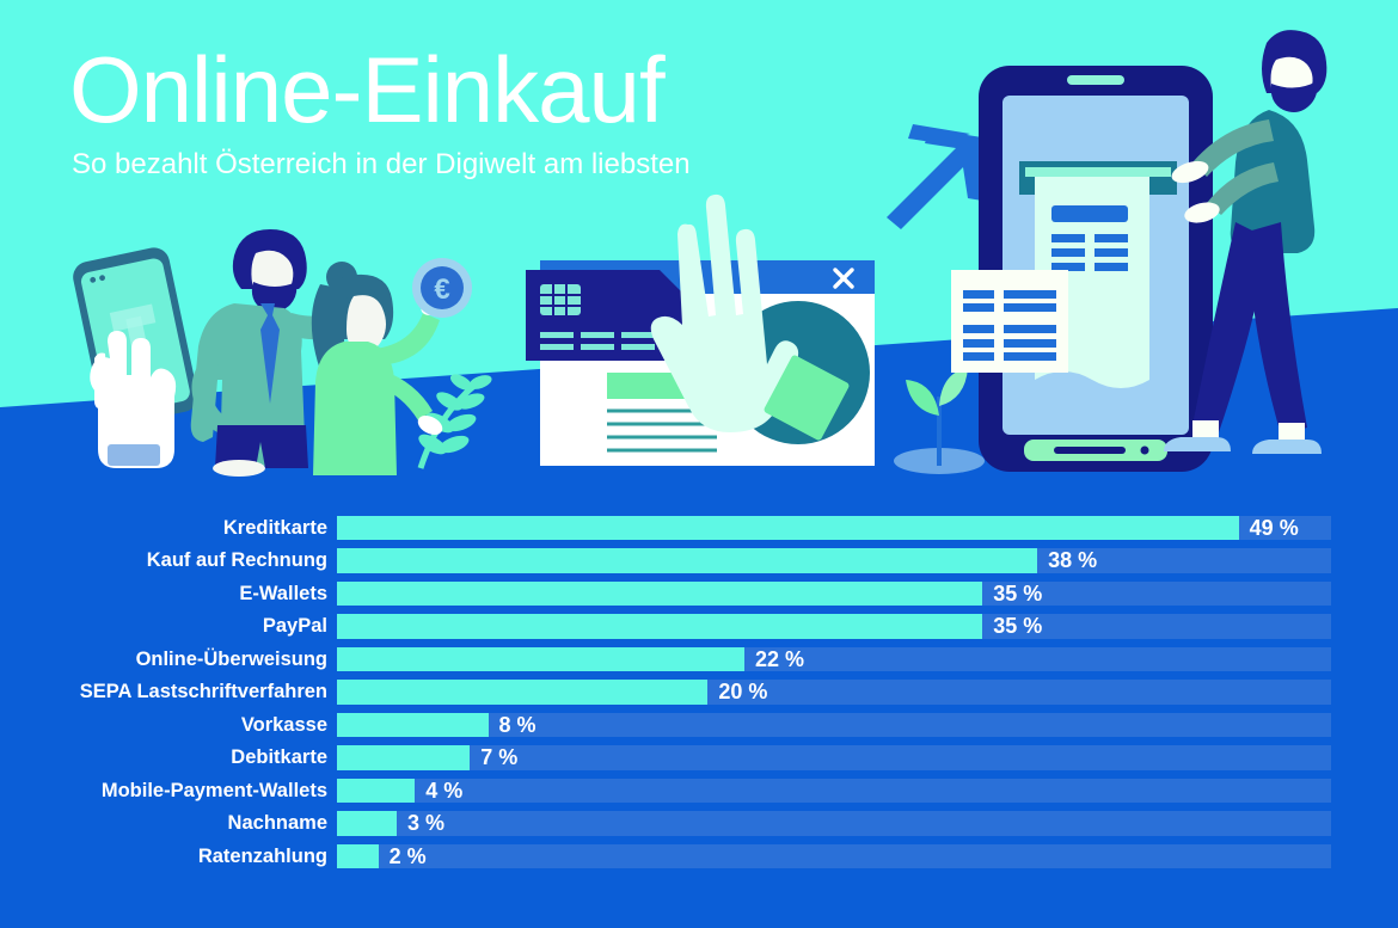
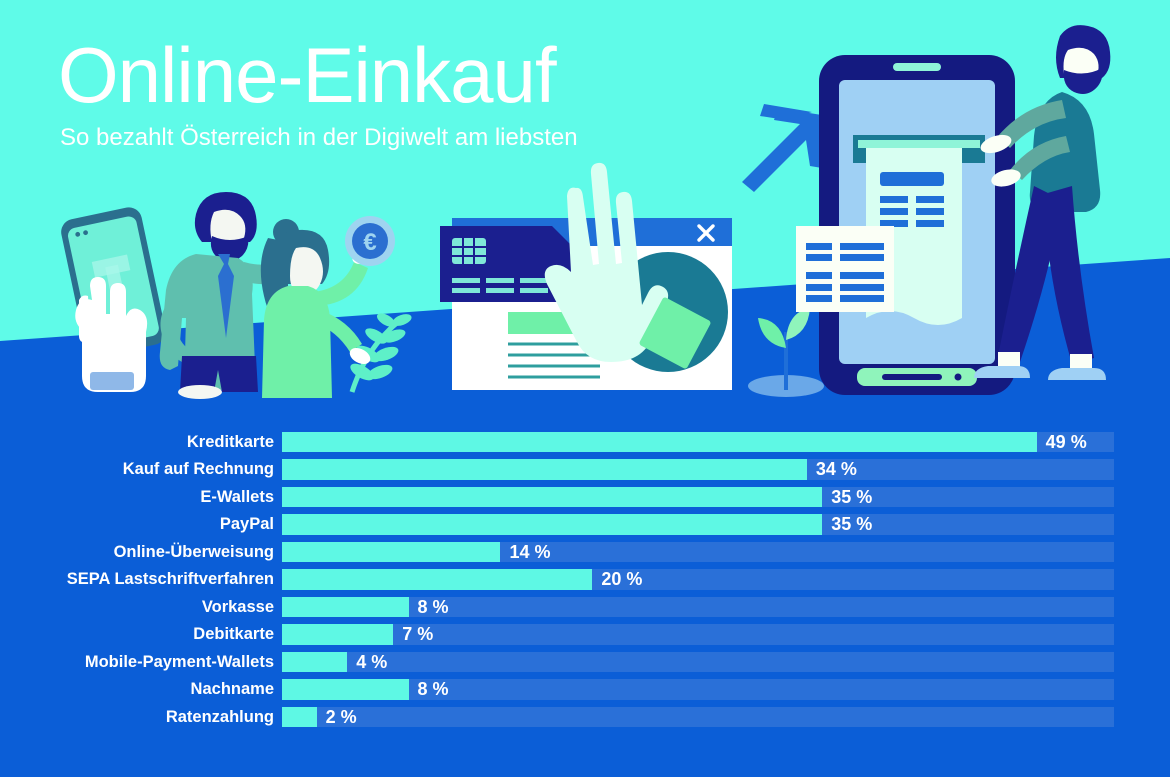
Kauf auf Rechnung: 38 -> 34
Online-Überweisung: 22 -> 14
Nachname: 3 -> 8
